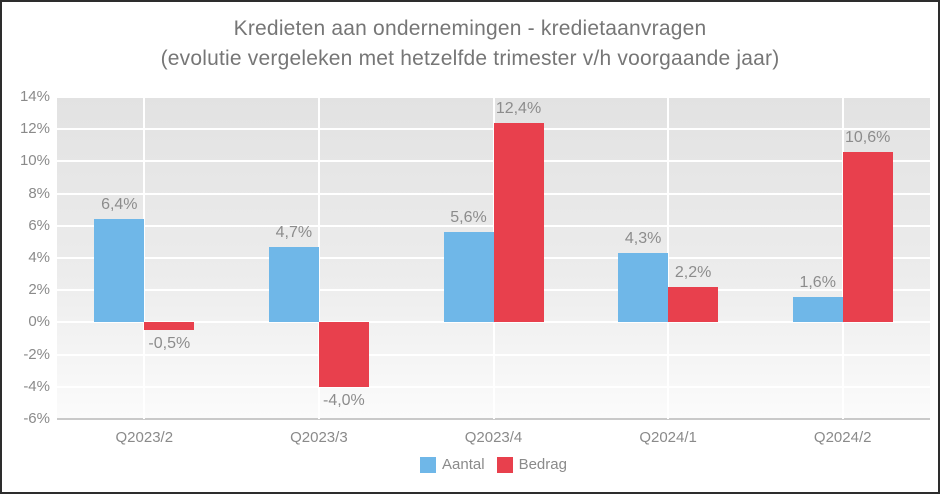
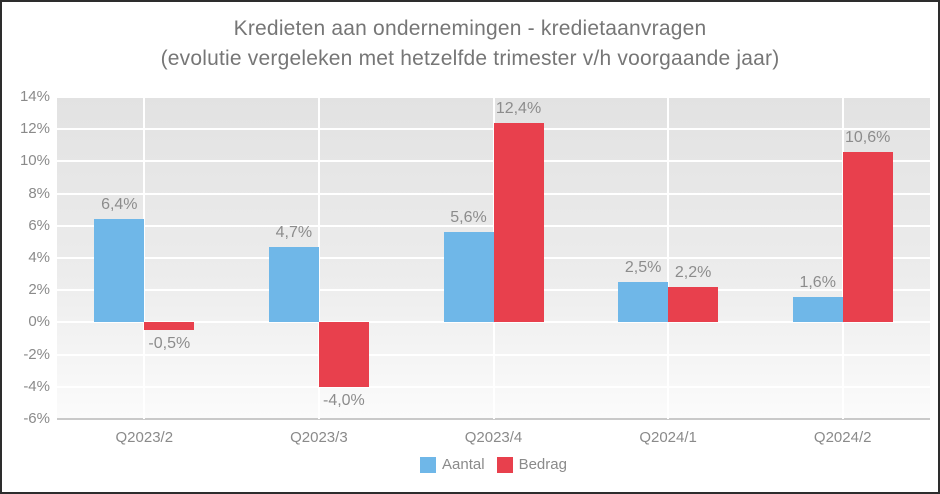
Aantal/Q2024/1: 4,3% -> 2,5%
